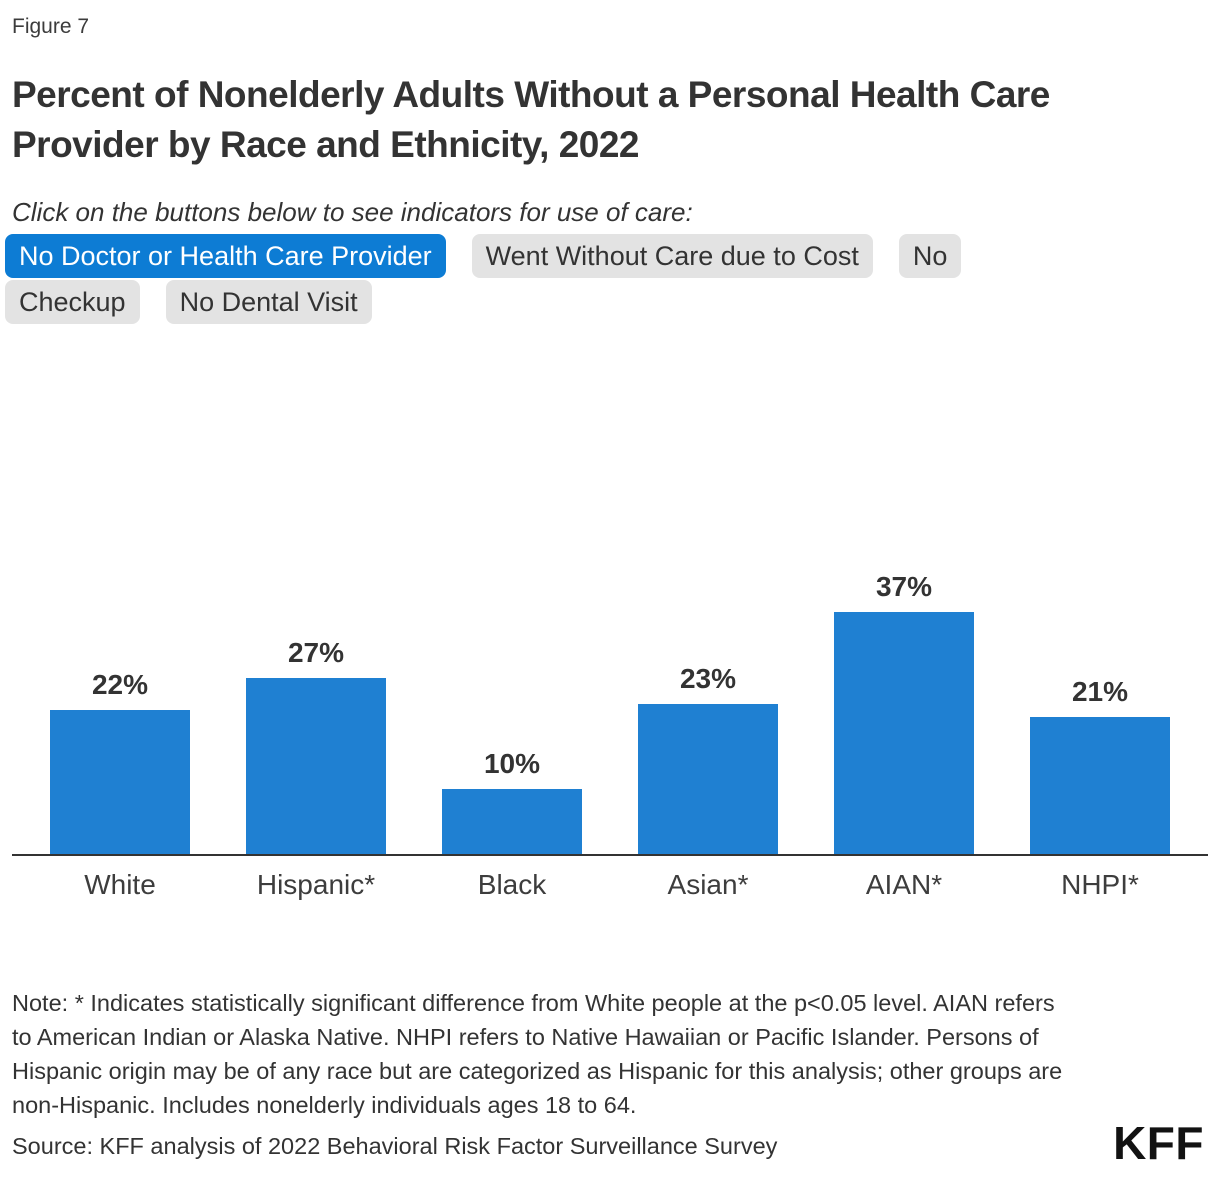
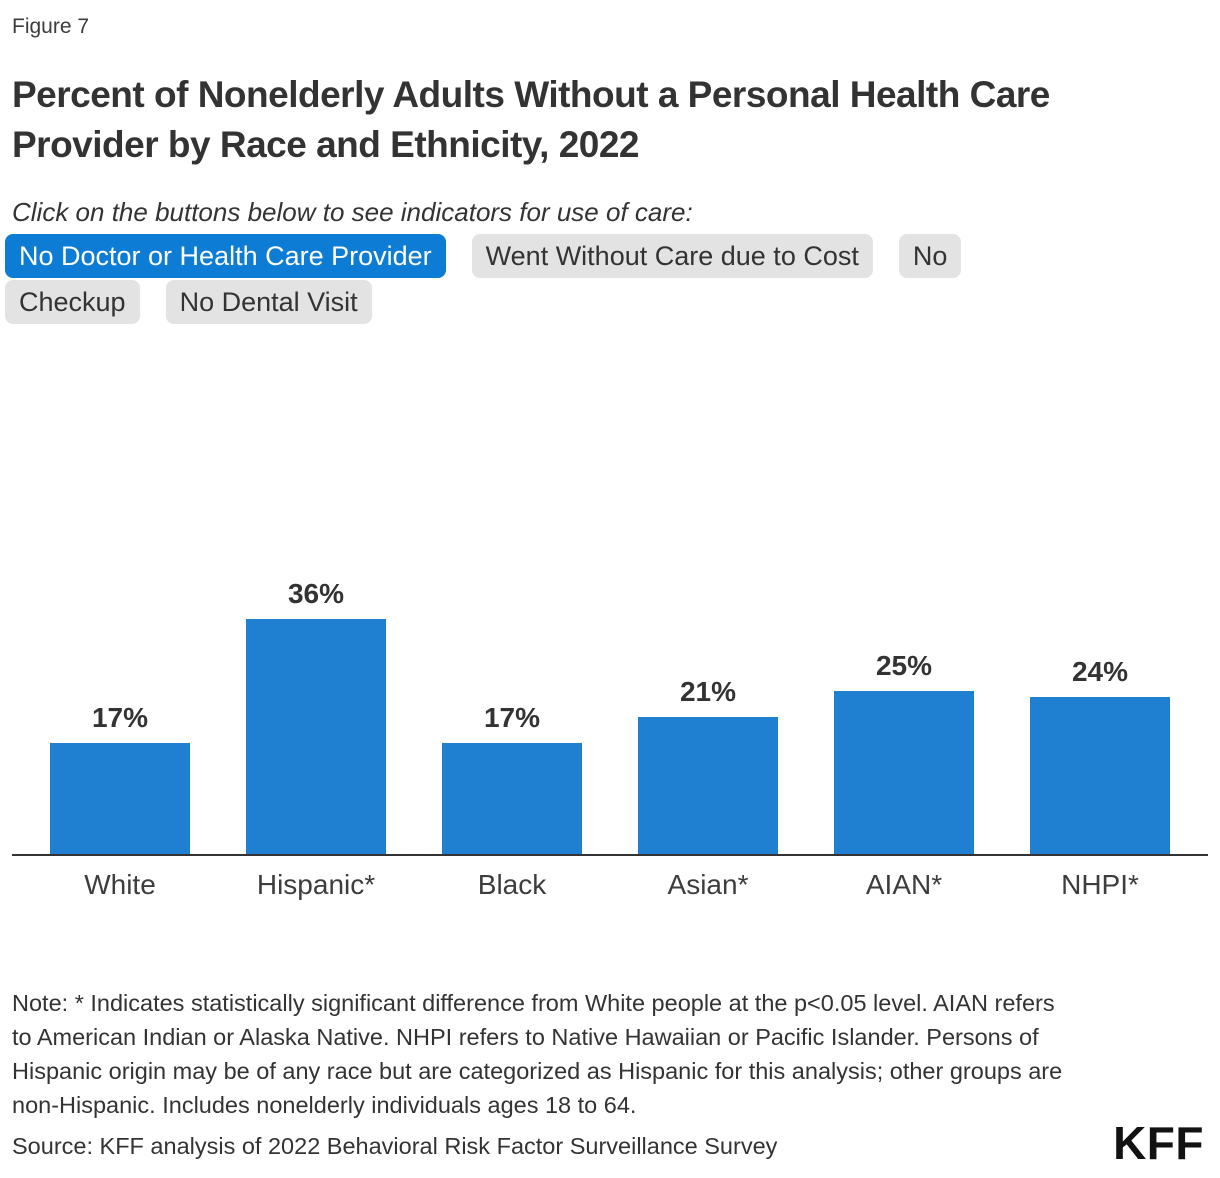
White: 22% -> 17%
Hispanic*: 27% -> 36%
Black: 10% -> 17%
Asian*: 23% -> 21%
AIAN*: 37% -> 25%
NHPI*: 21% -> 24%
